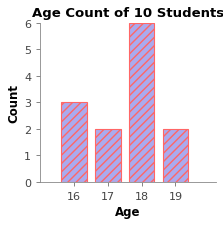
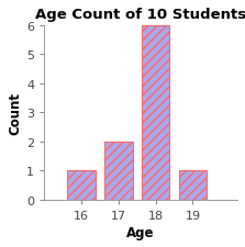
16: 3 -> 1
19: 2 -> 1
